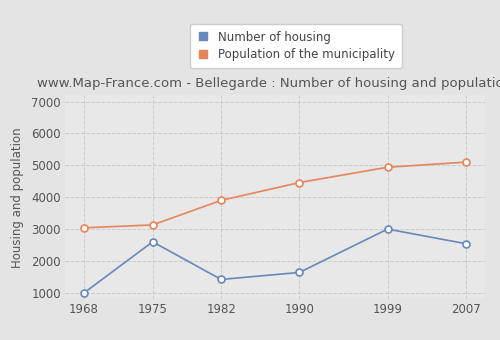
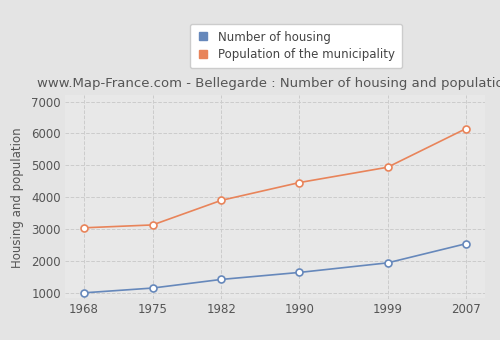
Number of housing/1975: 2600 -> 1150
Number of housing/1999: 3000 -> 1940
Population of the municipality/2007: 5100 -> 6150
